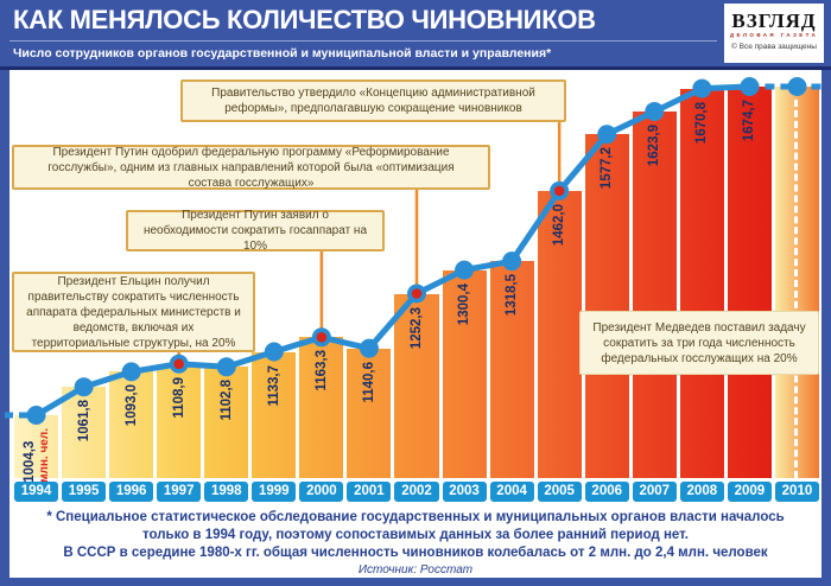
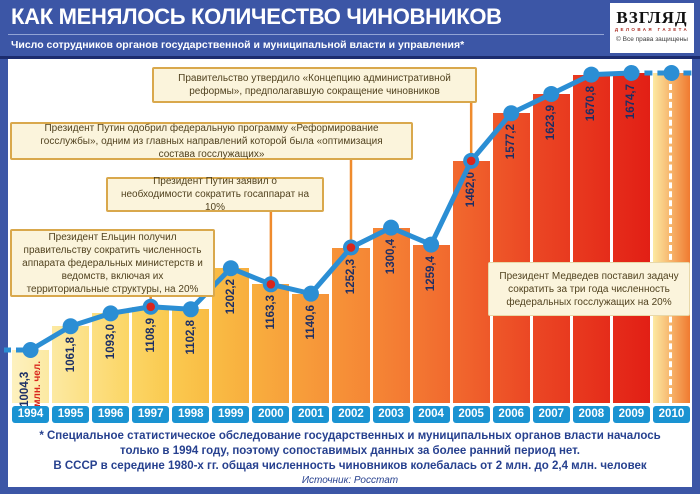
1999: 1133,7 -> 1202,2
2004: 1318,5 -> 1259,4
